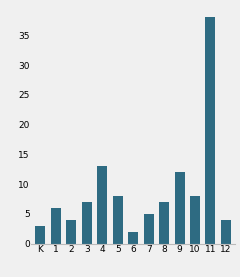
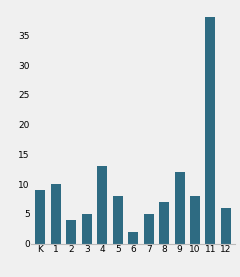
K: 3 -> 9
1: 6 -> 10
3: 7 -> 5
12: 4 -> 6
